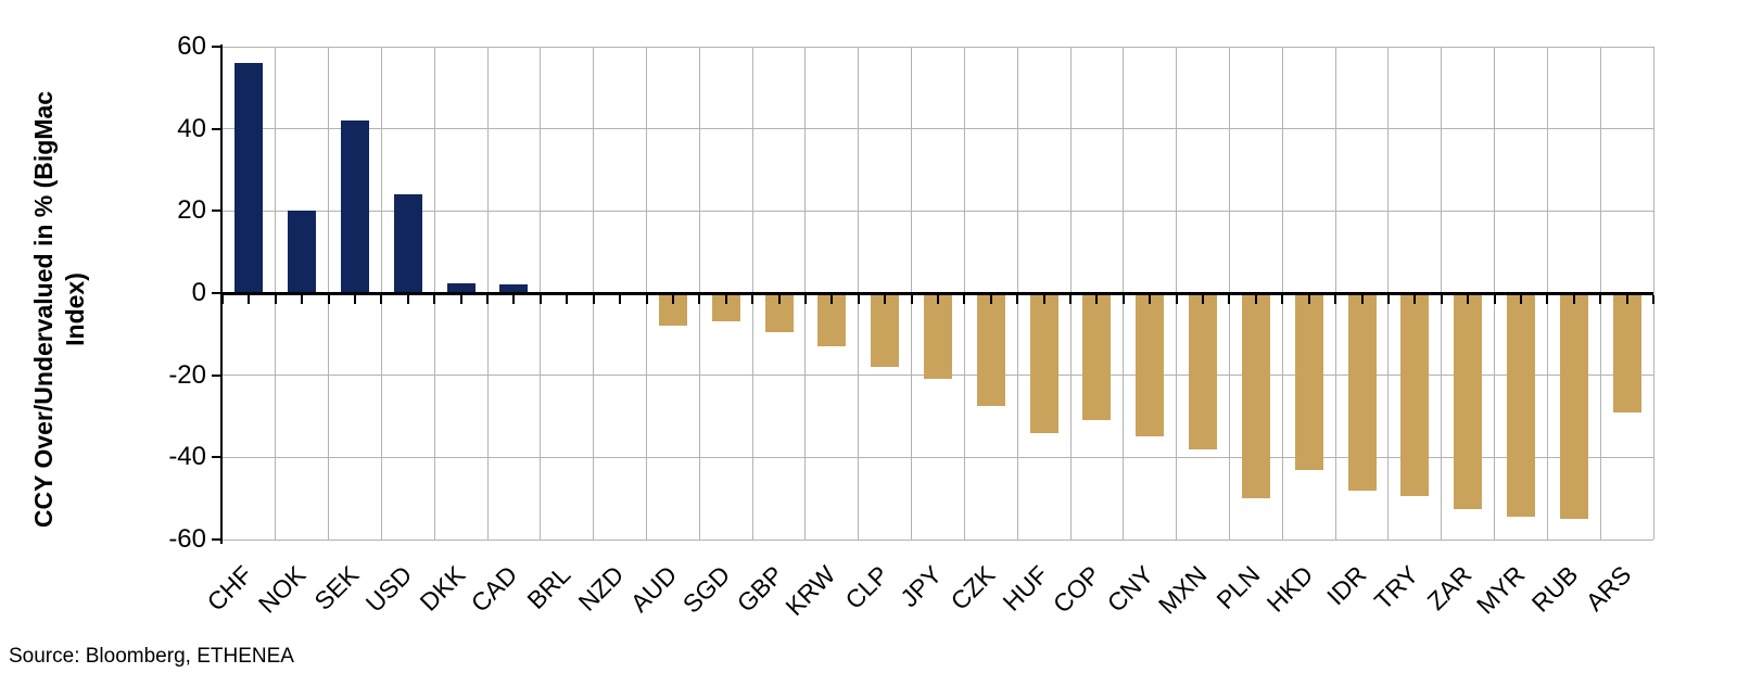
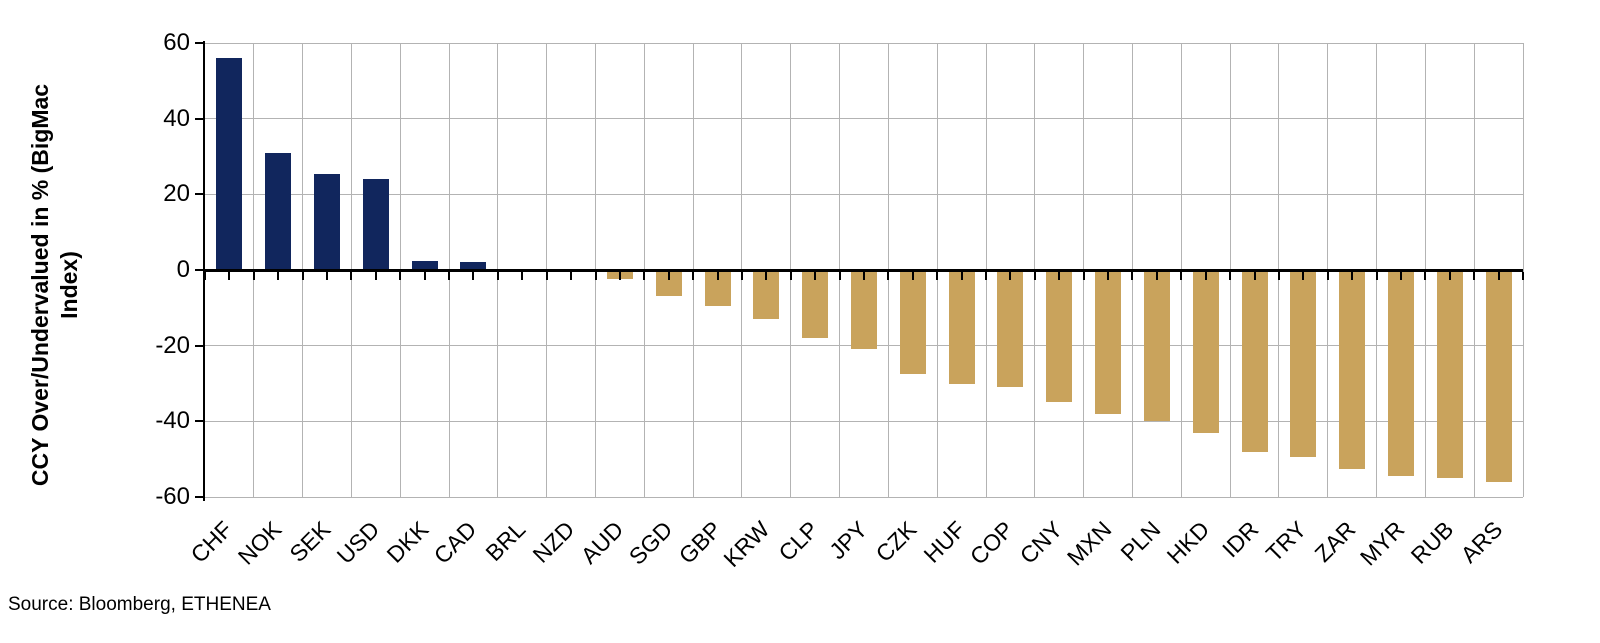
NOK: 20 -> 31
SEK: 42 -> 26
AUD: -8 -> -2
HUF: -34 -> -30
PLN: -50 -> -40
ARS: -29 -> -56
